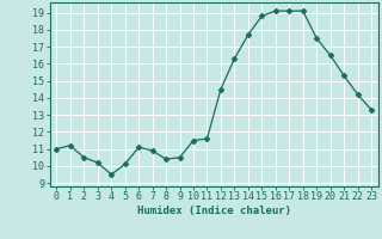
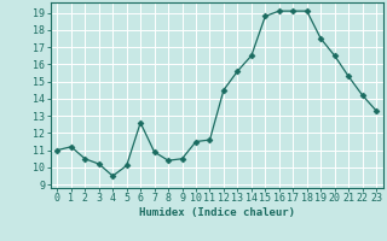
6: 11.1 -> 12.6
13: 16.3 -> 15.6
14: 17.7 -> 16.5
